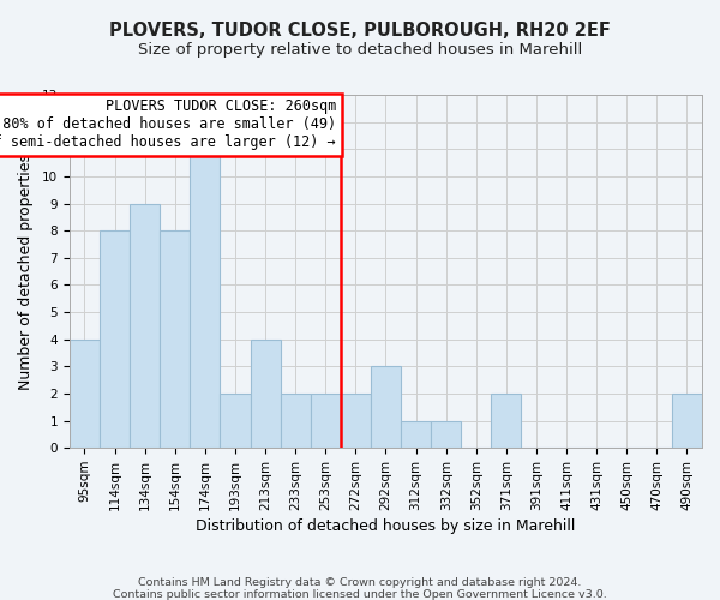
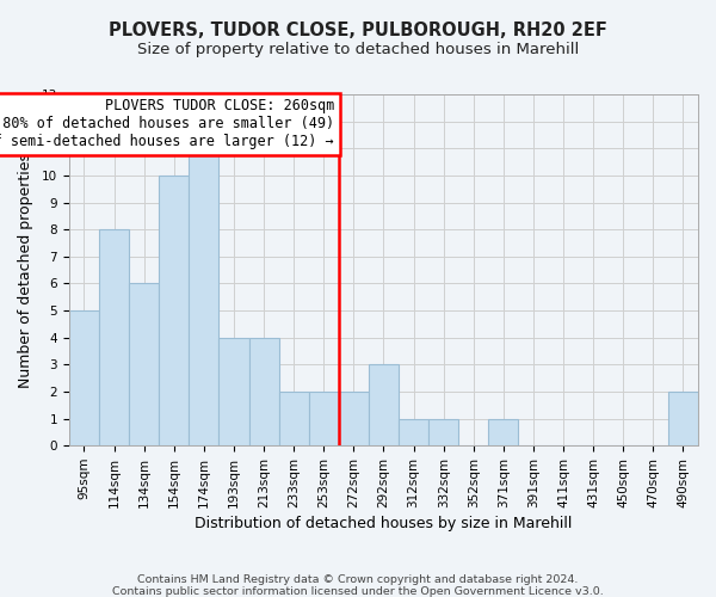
95sqm: 4 -> 5
134sqm: 9 -> 6
154sqm: 8 -> 10
193sqm: 2 -> 4
371sqm: 2 -> 1
